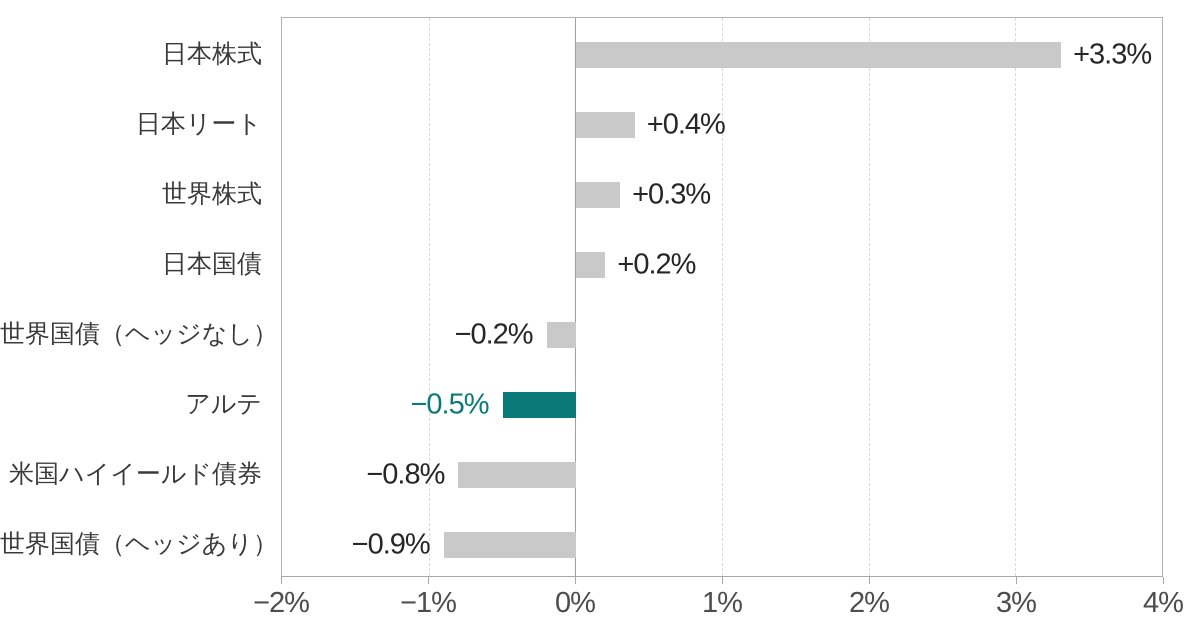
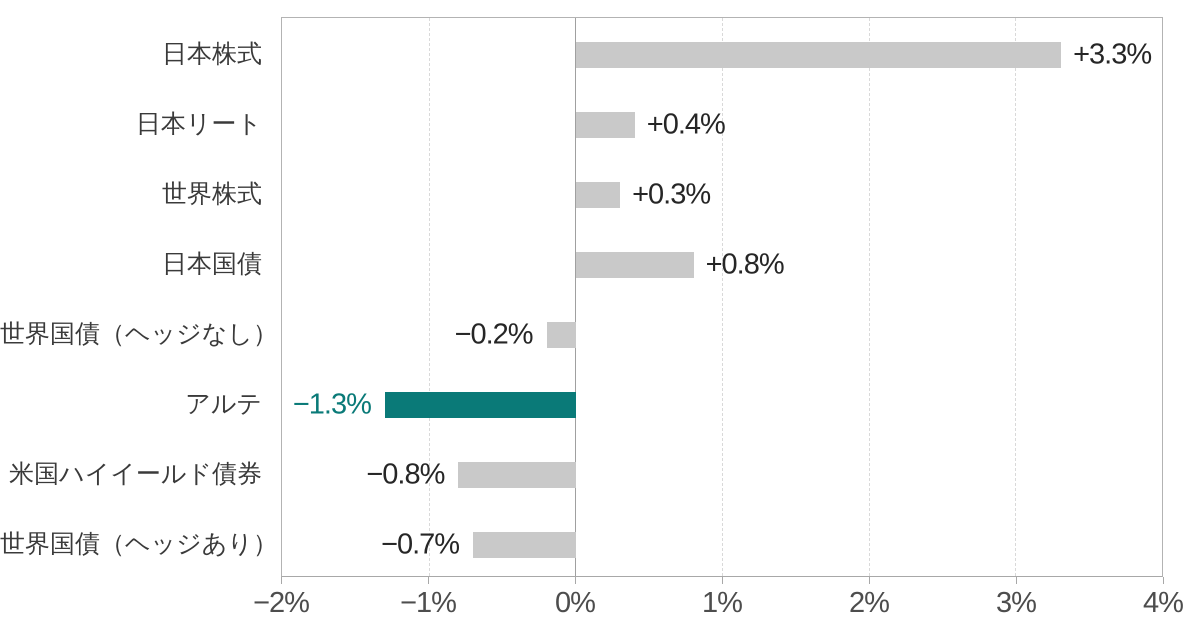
日本国債: +0.2% -> +0.8%
アルテ: −0.5% -> −1.3%
世界国債（ヘッジあり）: −0.9% -> −0.7%
